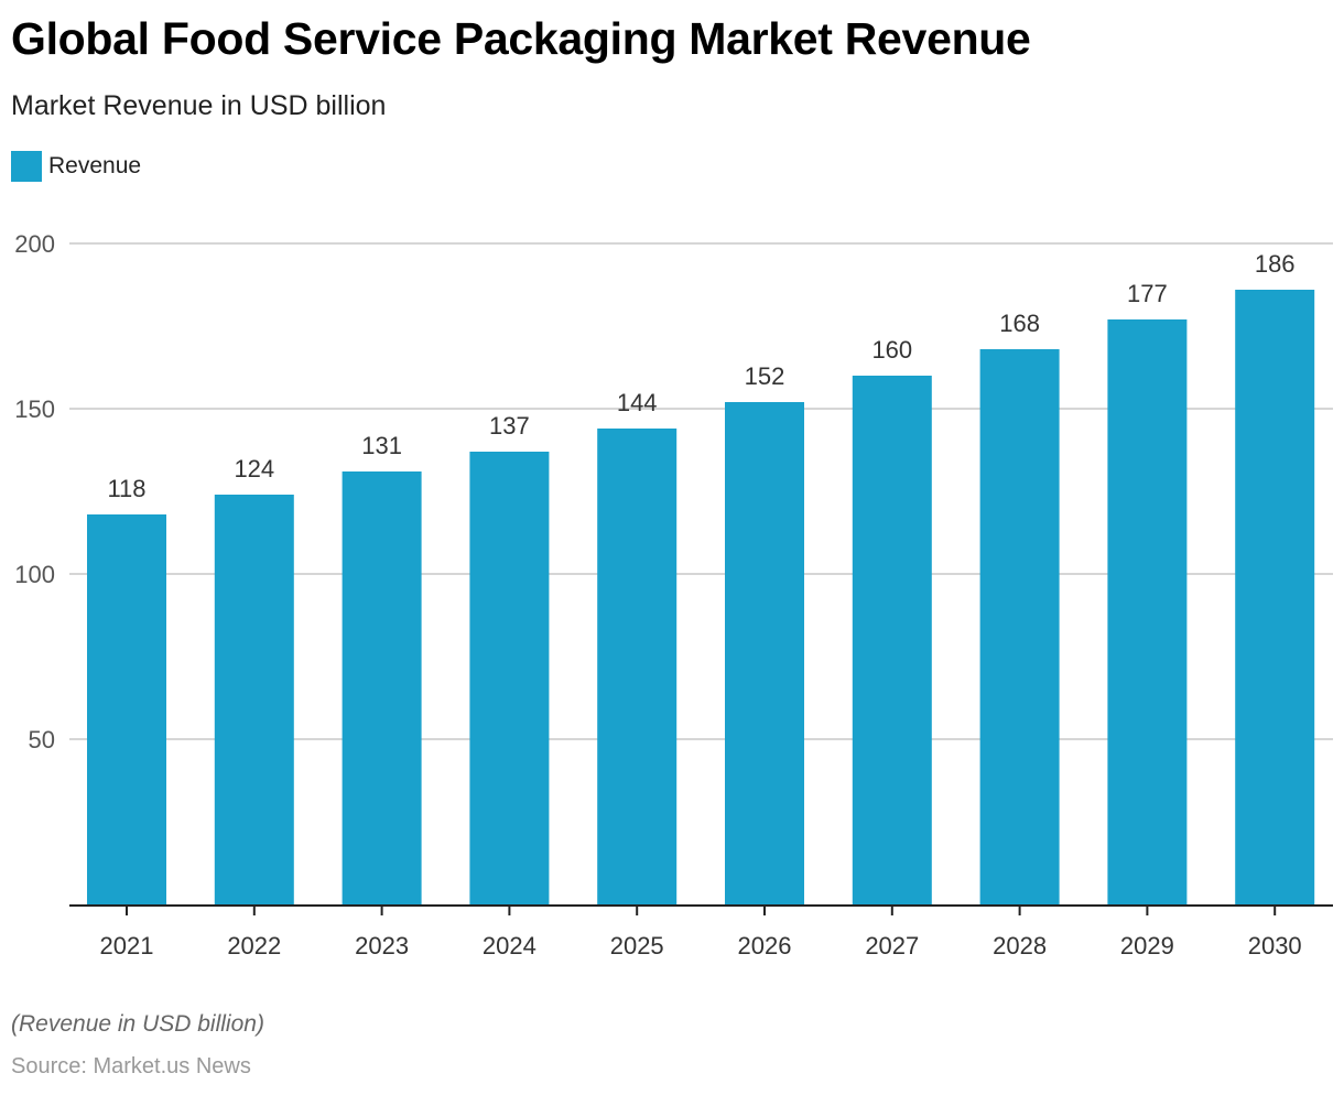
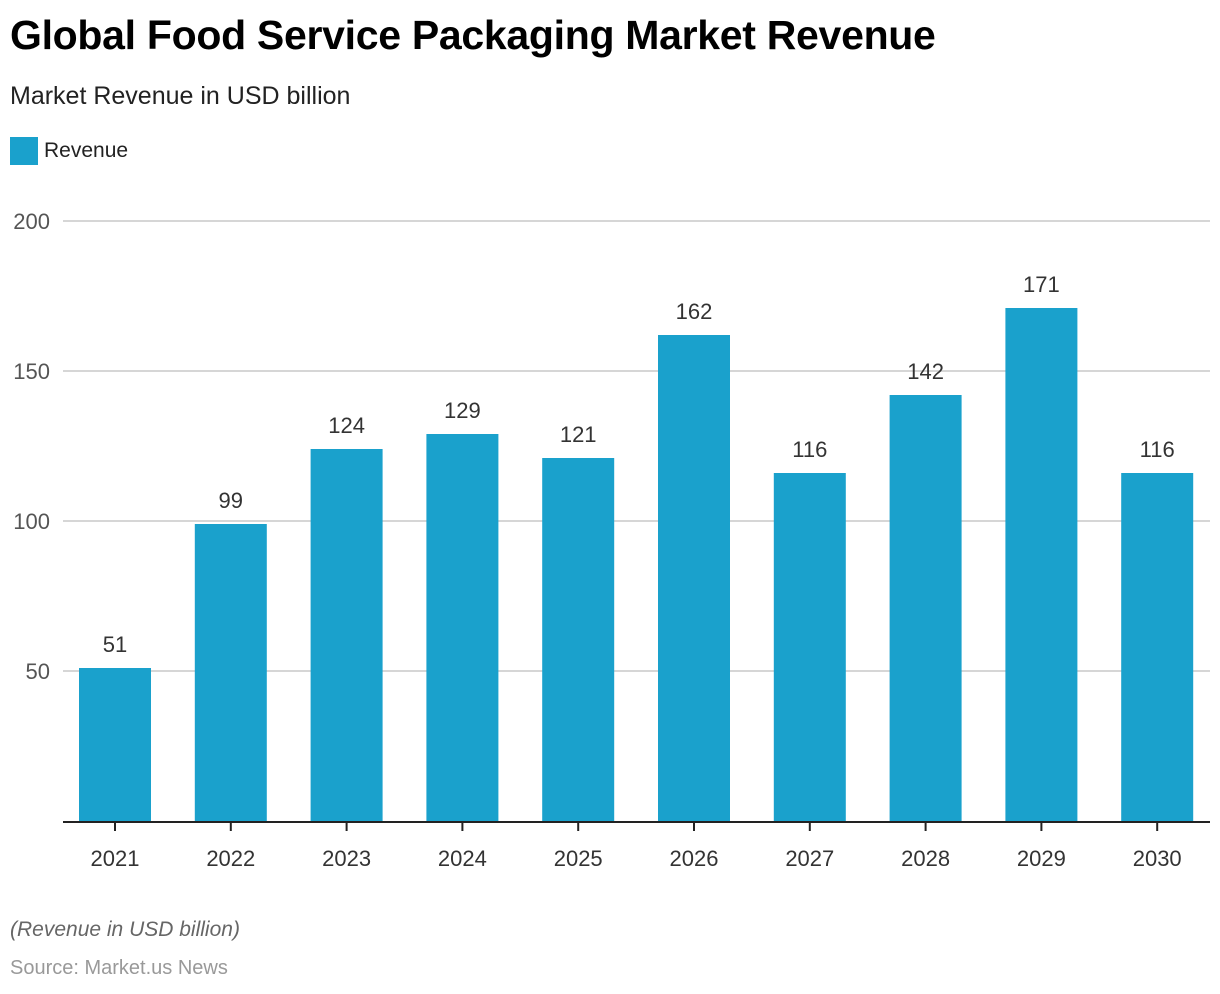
2021: 118 -> 51
2022: 124 -> 99
2023: 131 -> 124
2024: 137 -> 129
2025: 144 -> 121
2026: 152 -> 162
2027: 160 -> 116
2028: 168 -> 142
2029: 177 -> 171
2030: 186 -> 116
